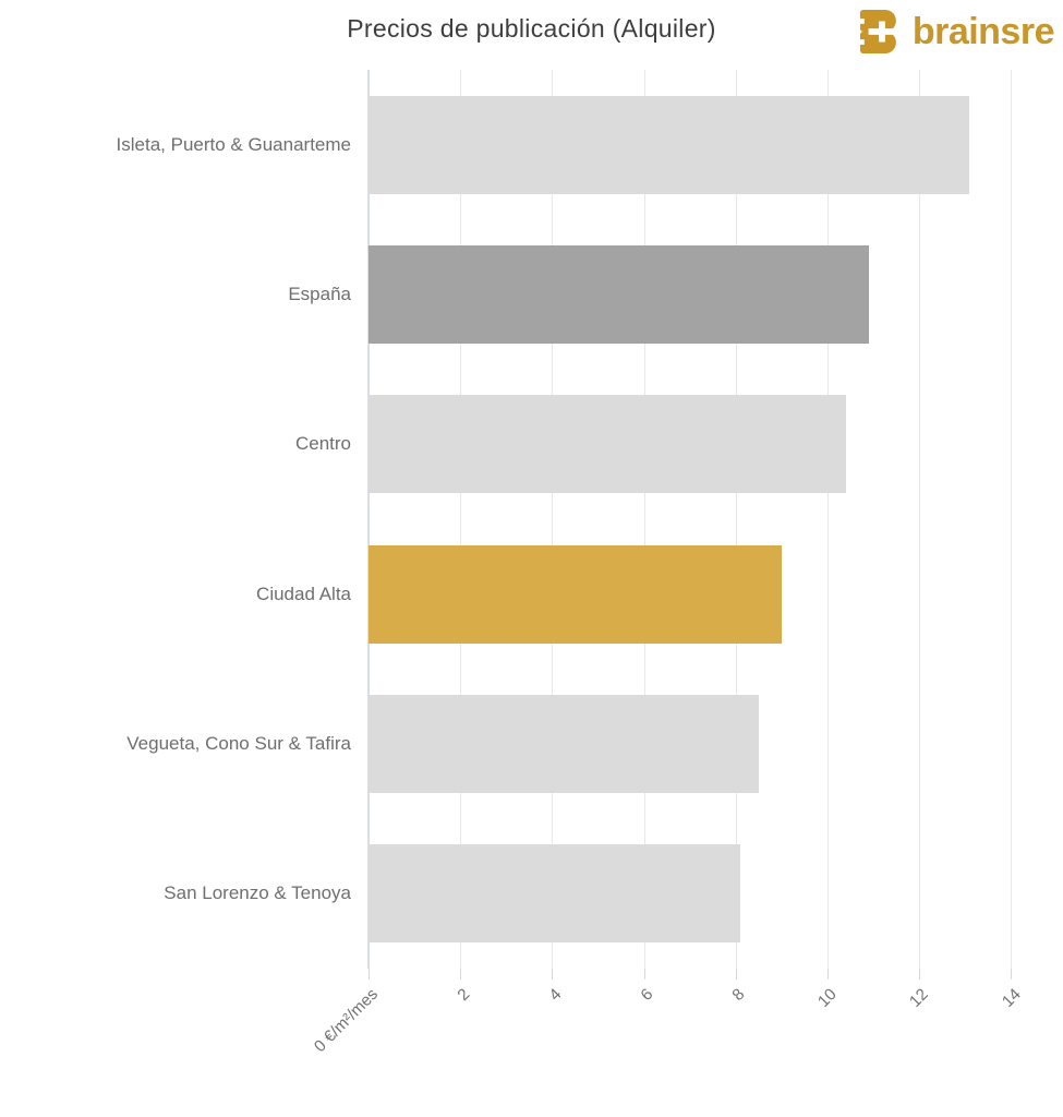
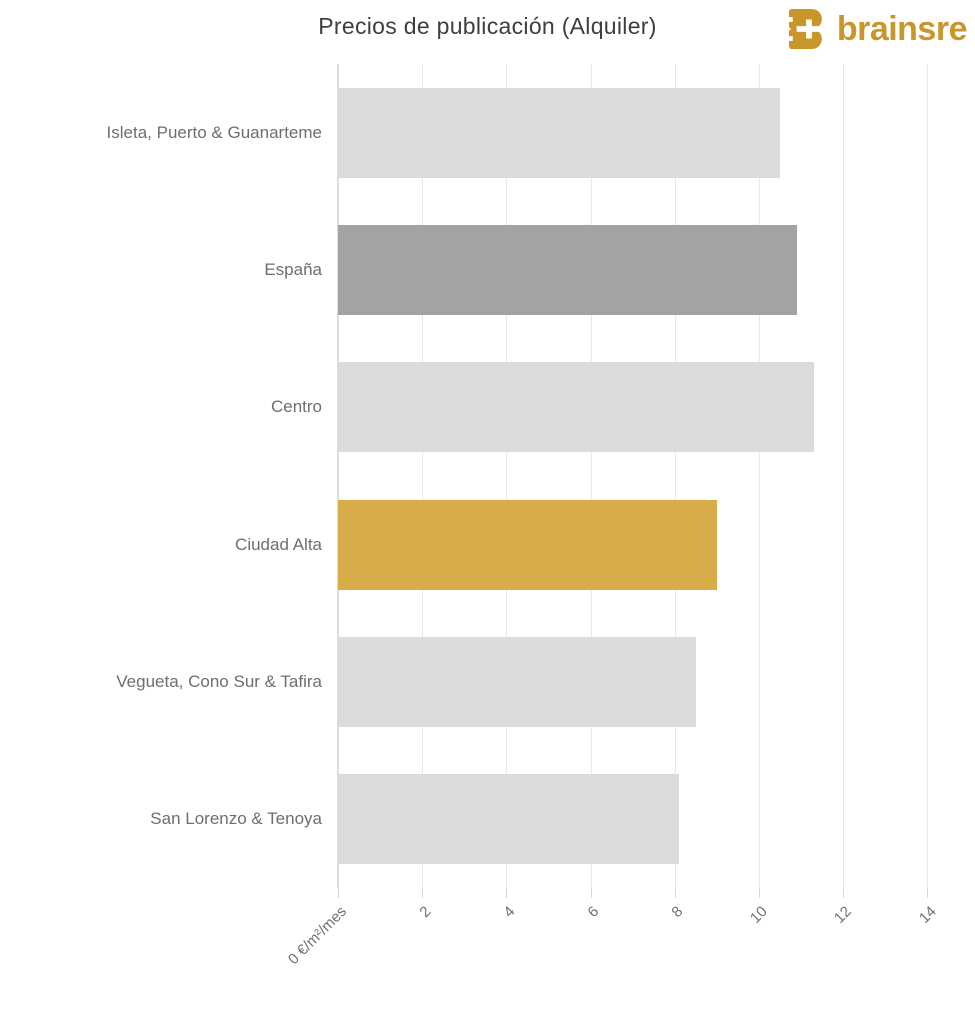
Isleta, Puerto & Guanarteme: 13.1 -> 10.5
Centro: 10.4 -> 11.3
